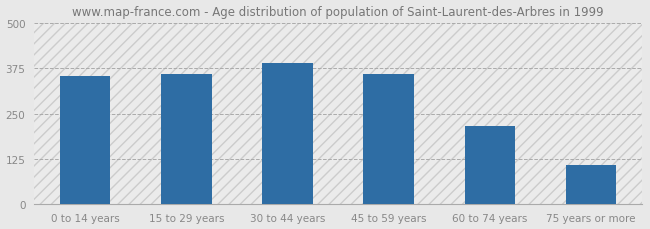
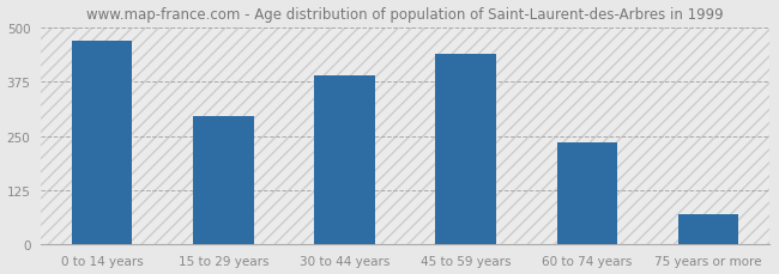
0 to 14 years: 355 -> 470
15 to 29 years: 358 -> 295
45 to 59 years: 360 -> 440
60 to 74 years: 215 -> 235
75 years or more: 108 -> 70
